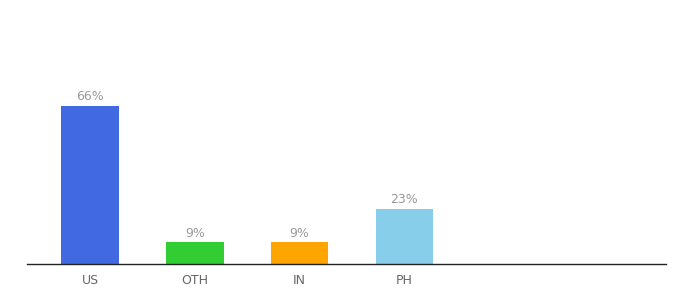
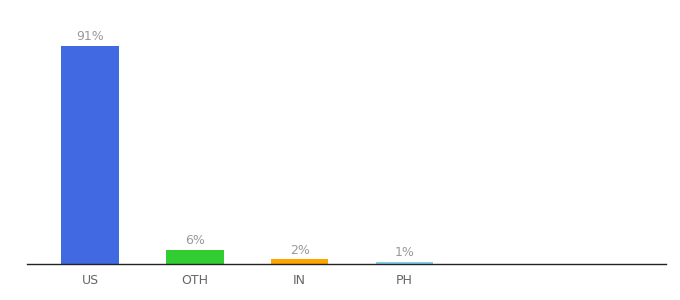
US: 66% -> 91%
OTH: 9% -> 6%
IN: 9% -> 2%
PH: 23% -> 1%
